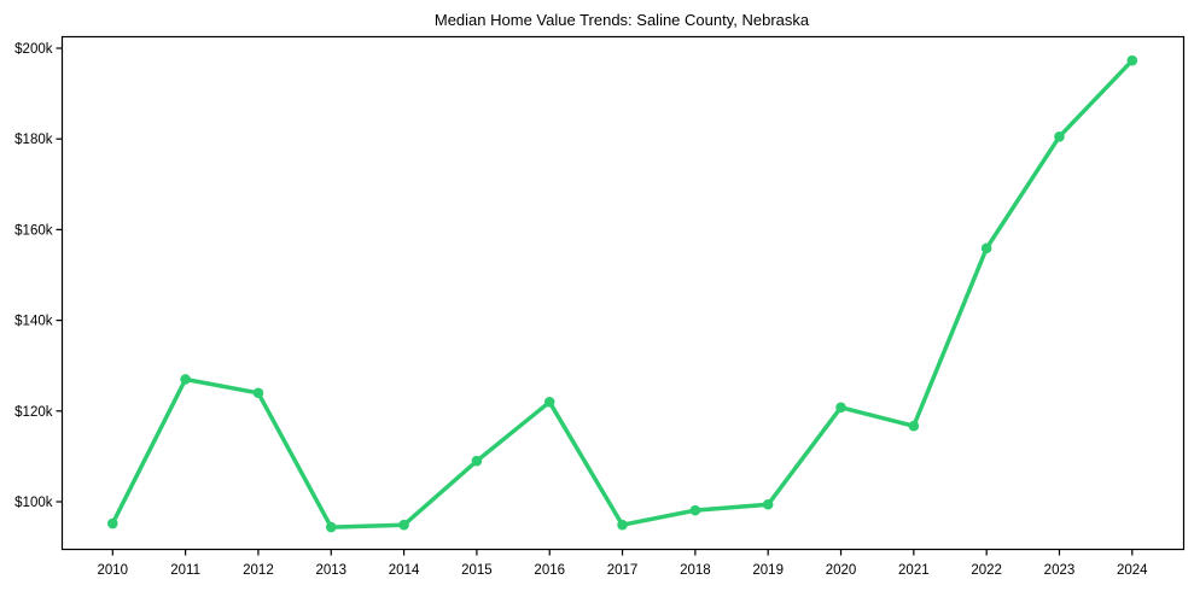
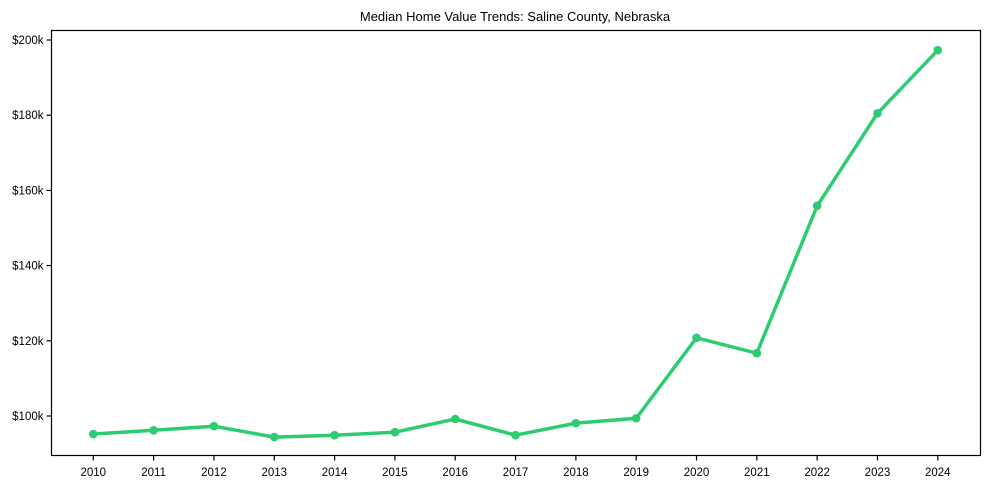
2011: $127k -> $96k
2012: $124k -> $97k
2015: $109k -> $96k
2016: $122k -> $99k
